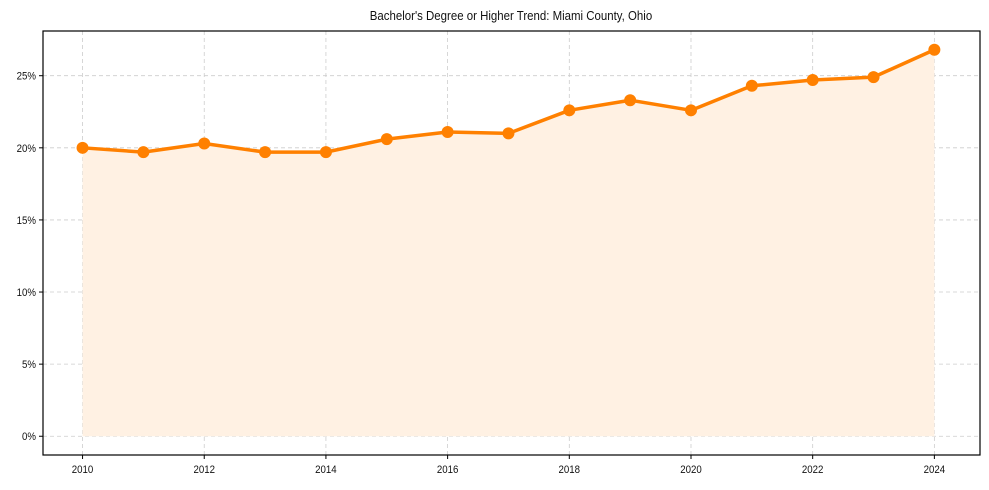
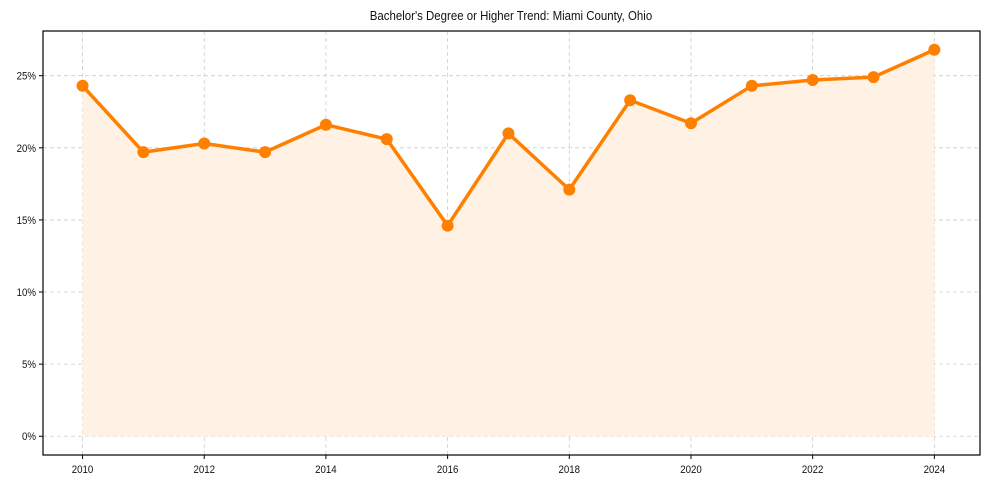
2010: 20.0% -> 24.3%
2014: 19.7% -> 21.6%
2016: 21.1% -> 14.6%
2018: 22.6% -> 17.1%
2020: 22.6% -> 21.7%
